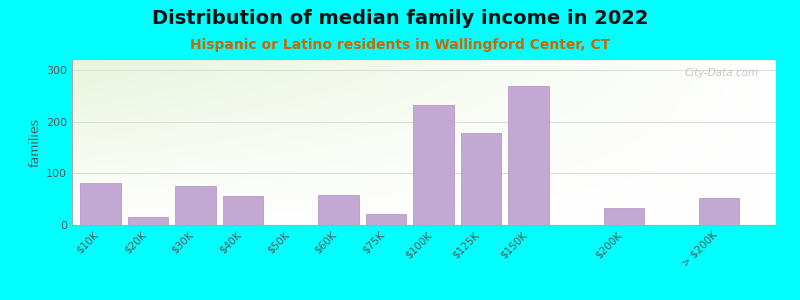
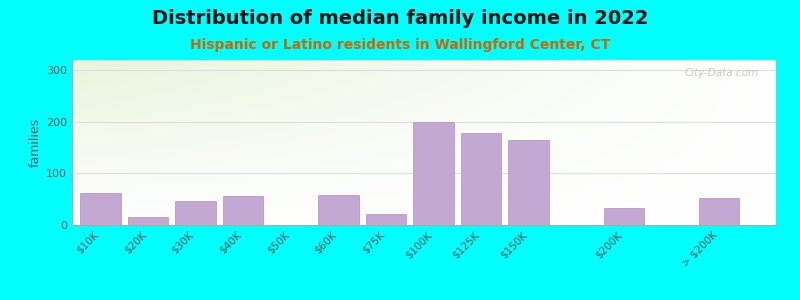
$10K: 82 -> 63
$30K: 76 -> 47
$100K: 232 -> 200
$150K: 270 -> 165
